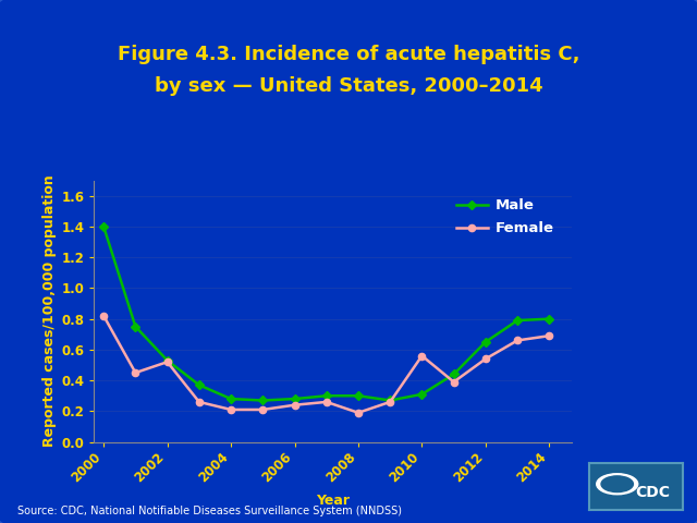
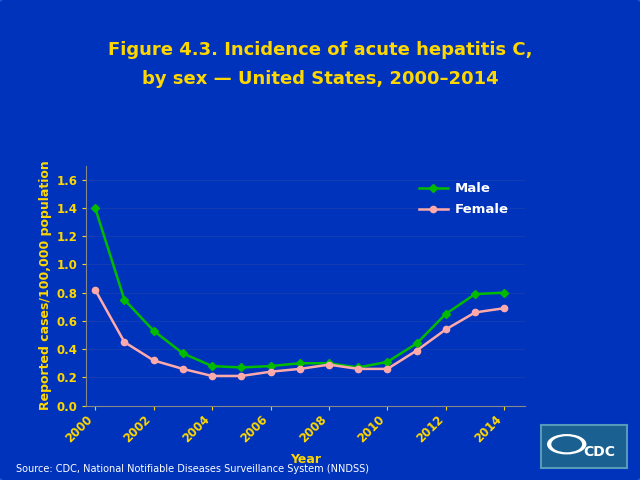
Female/2002: 0.52 -> 0.32
Female/2008: 0.19 -> 0.29
Female/2010: 0.56 -> 0.26
